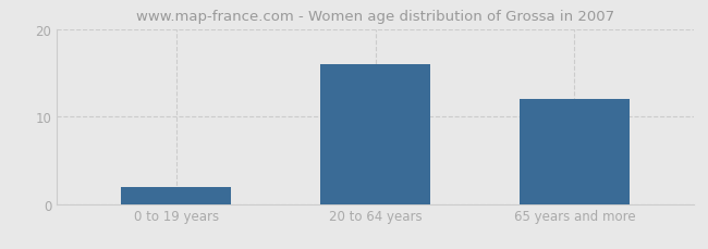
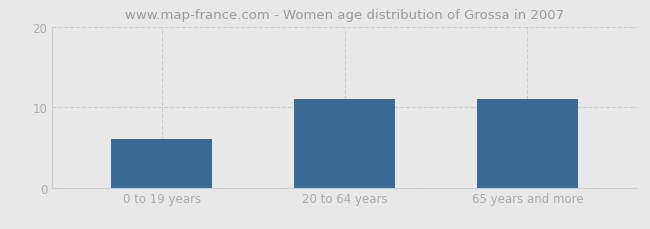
0 to 19 years: 2 -> 6
20 to 64 years: 16 -> 11
65 years and more: 12 -> 11
